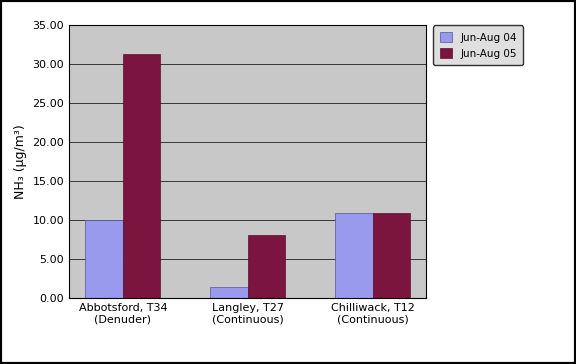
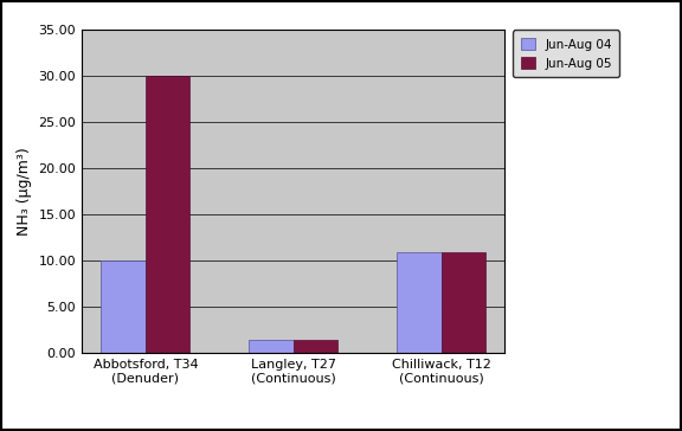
Jun-Aug 05/Abbotsford, T34 (Denuder): 31.4 -> 30.0
Jun-Aug 05/Langley, T27 (Continuous): 8.2 -> 1.5
